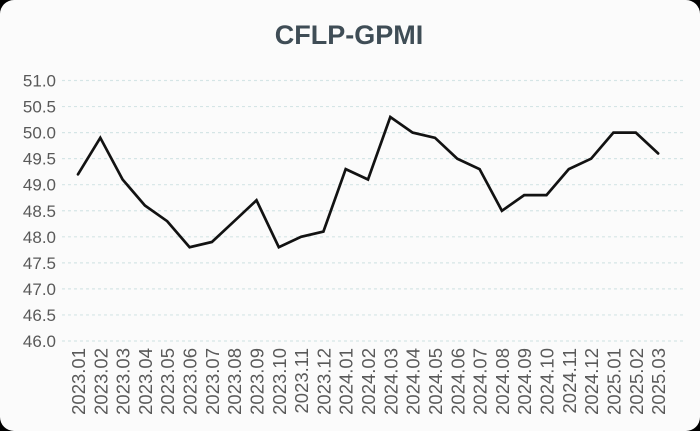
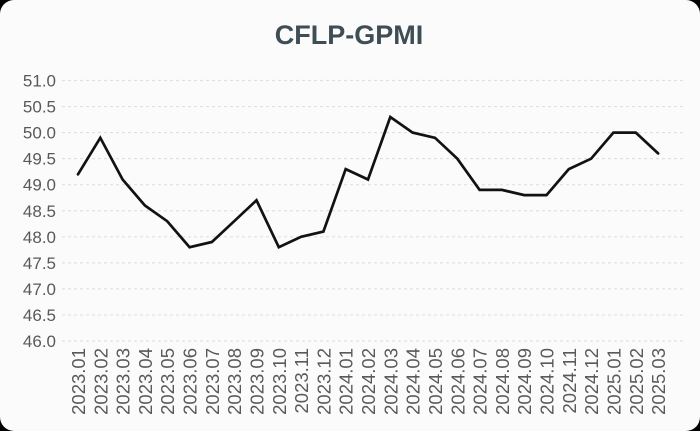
2024.07: 49.3 -> 48.9
2024.08: 48.5 -> 48.9
